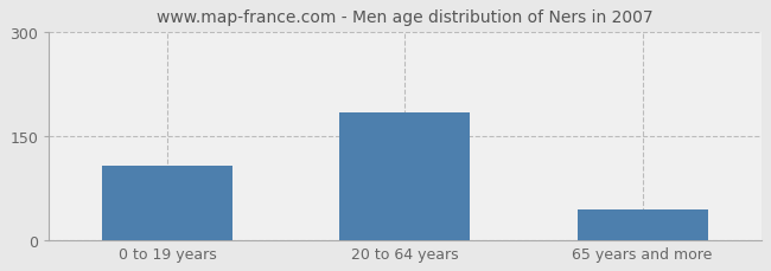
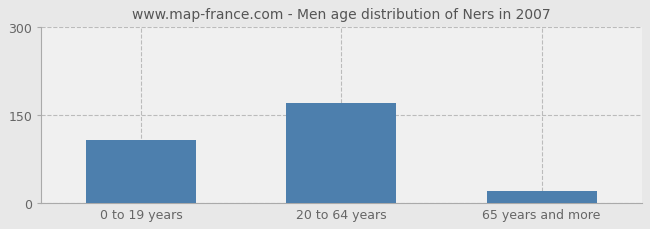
20 to 64 years: 184 -> 170
65 years and more: 44 -> 20
